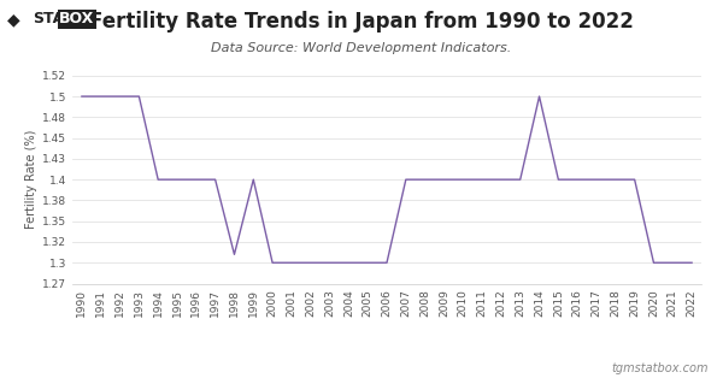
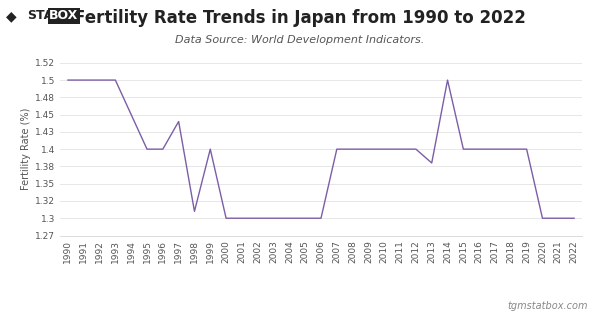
1994: 1.40 -> 1.45
1997: 1.40 -> 1.44
2013: 1.40 -> 1.38
